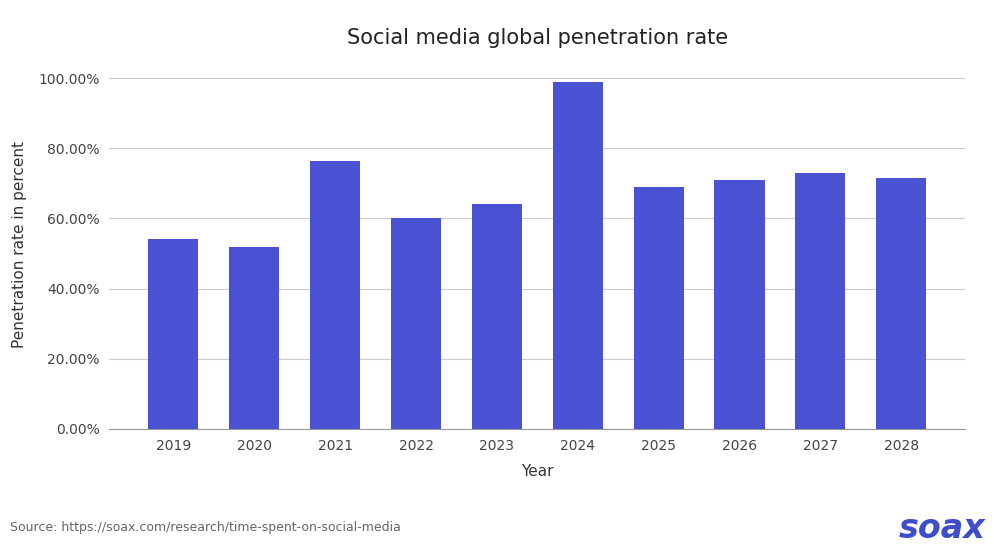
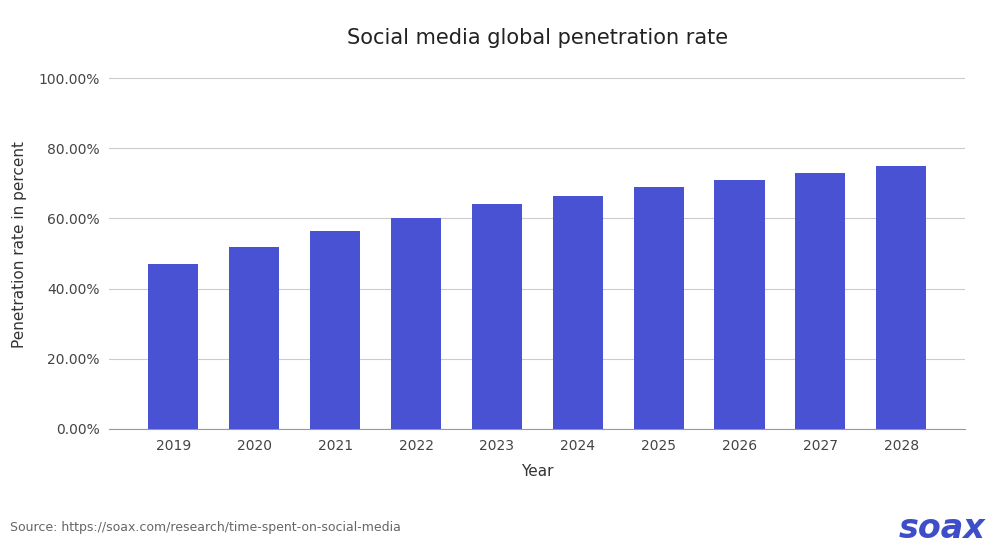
2019: 54.0% -> 47.0%
2021: 76.5% -> 56.5%
2024: 99.0% -> 66.5%
2028: 71.5% -> 75.0%
